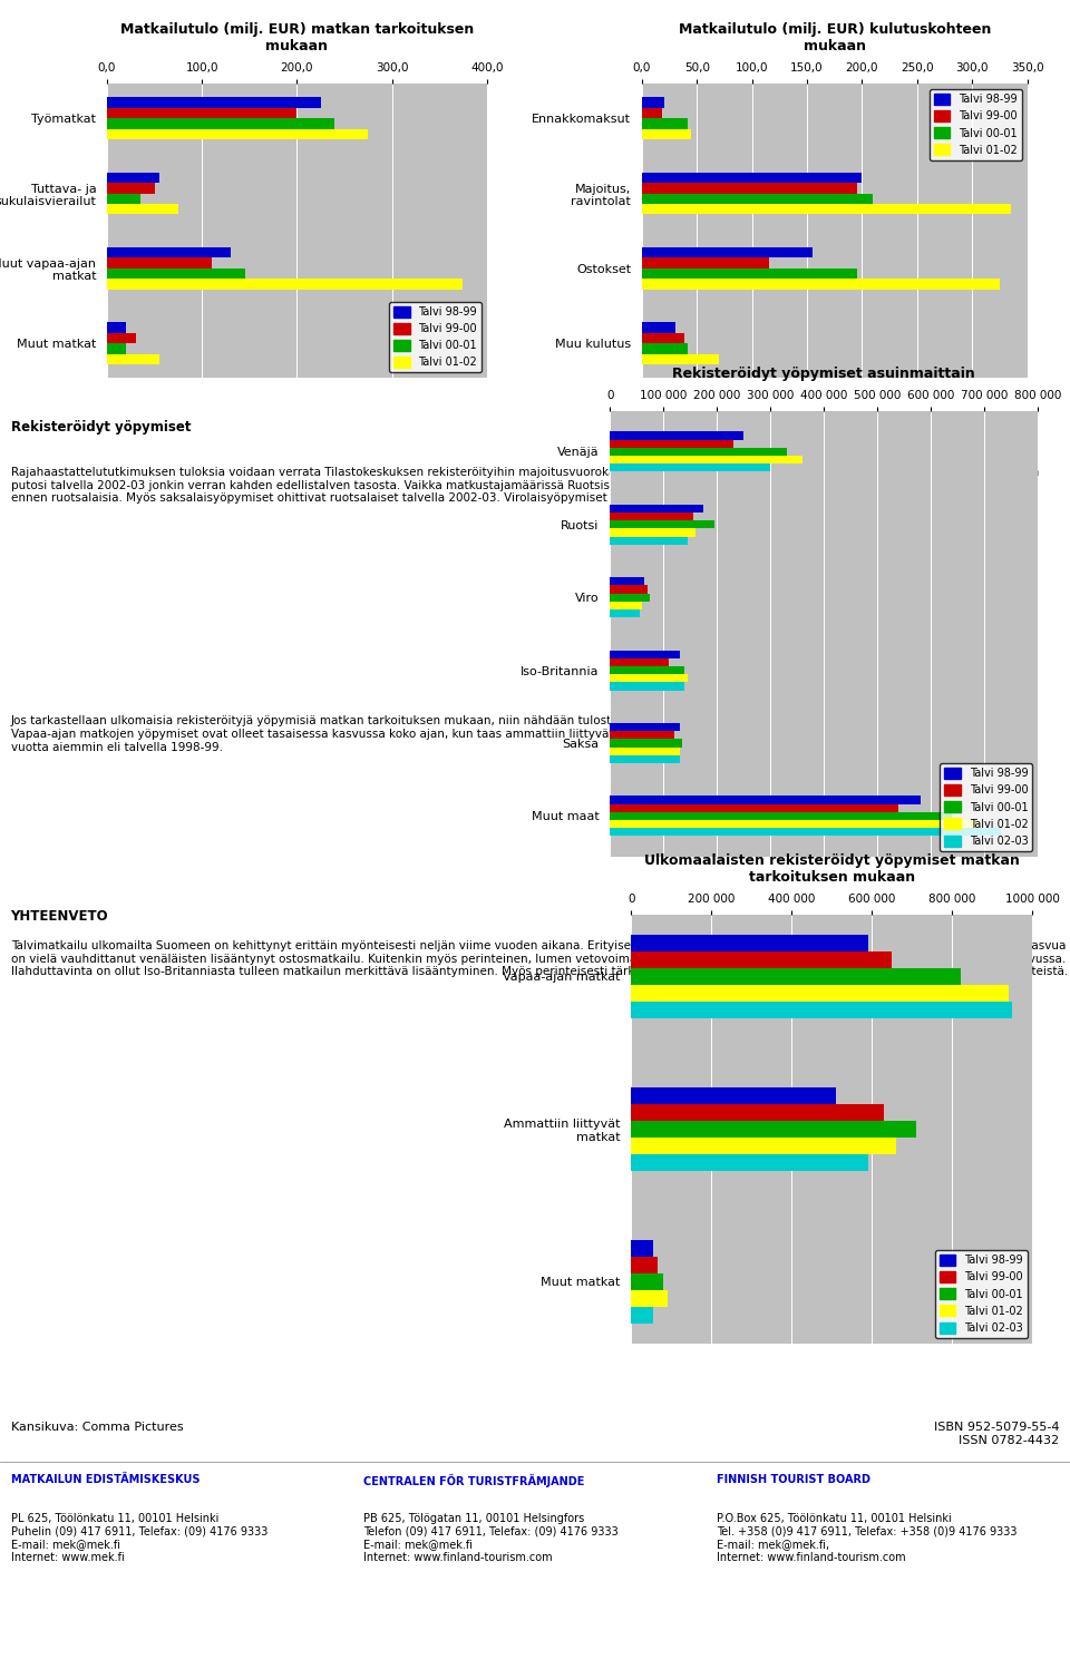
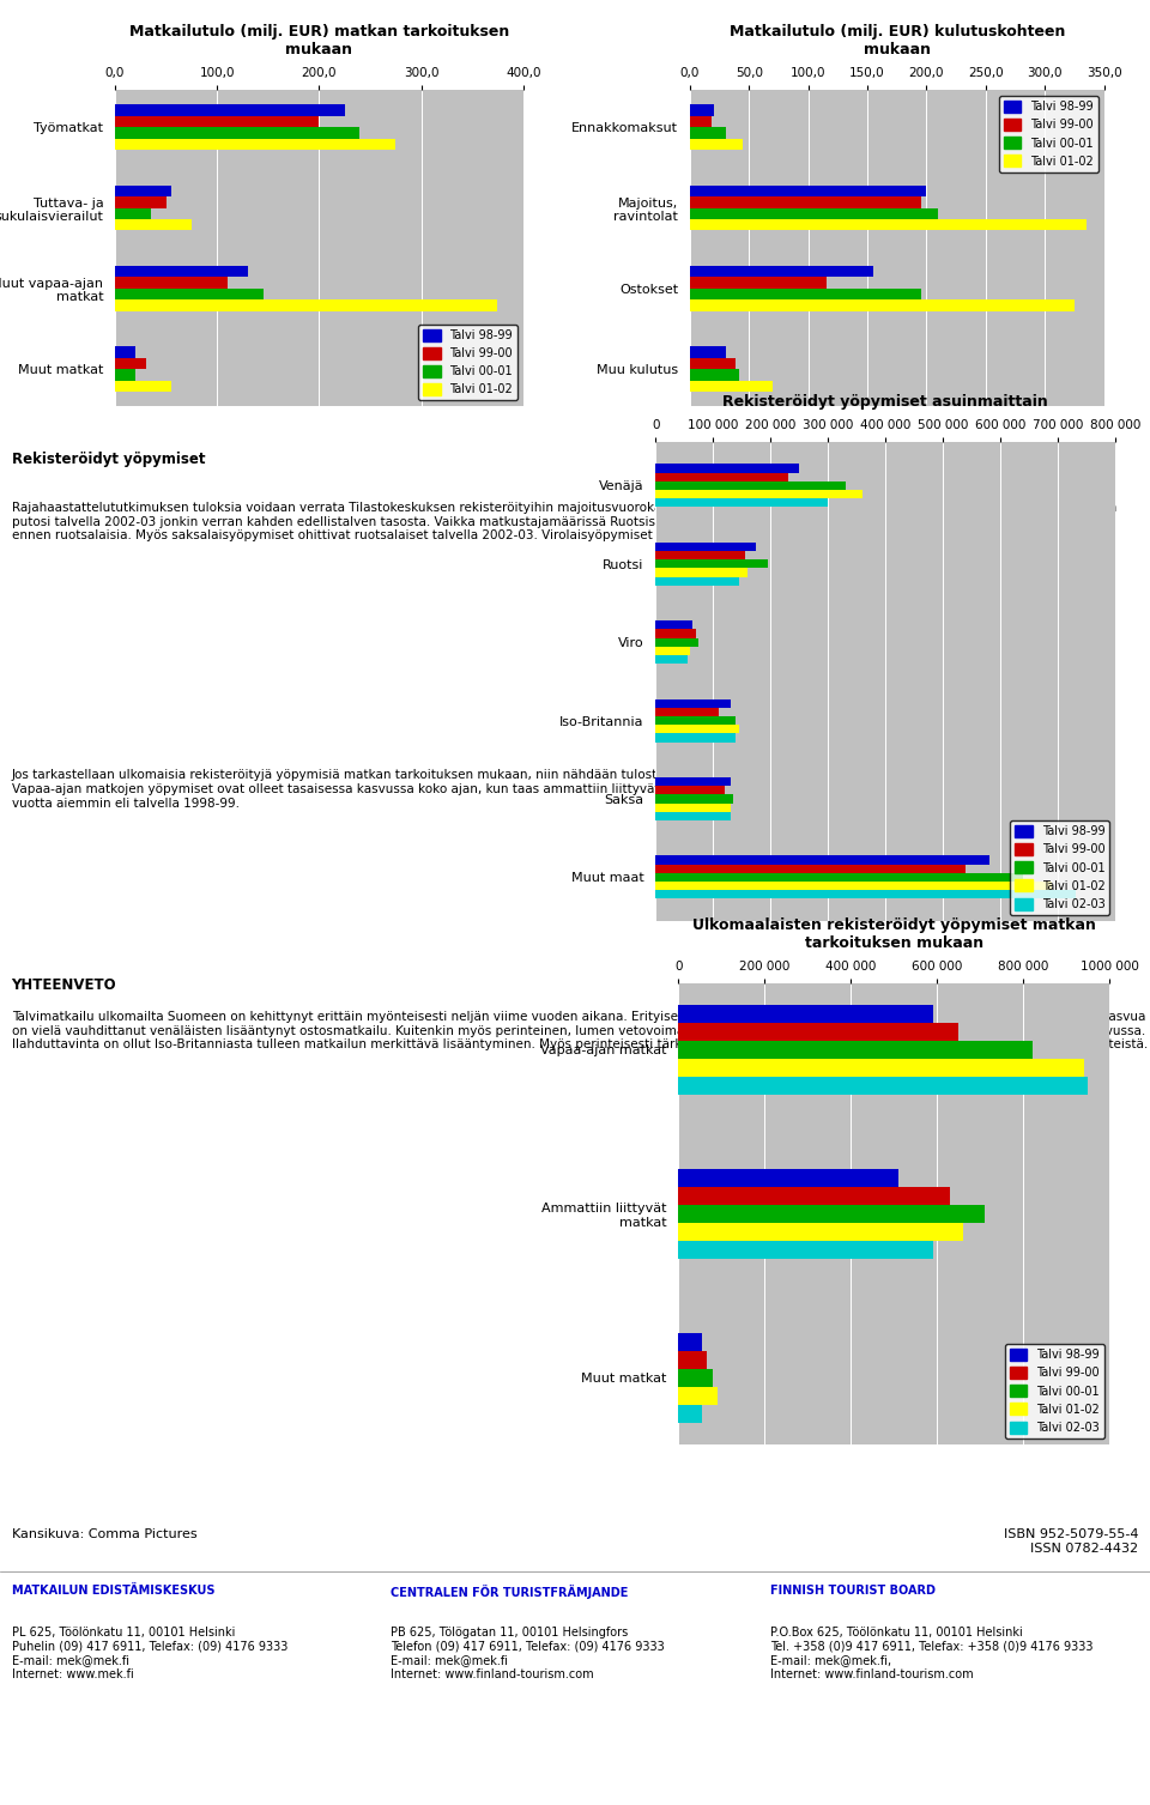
Matkailutulo (milj. EUR) kulutuskohteen mukaan/Talvi 00-01/Ennakkomaksut: 42 -> 30
